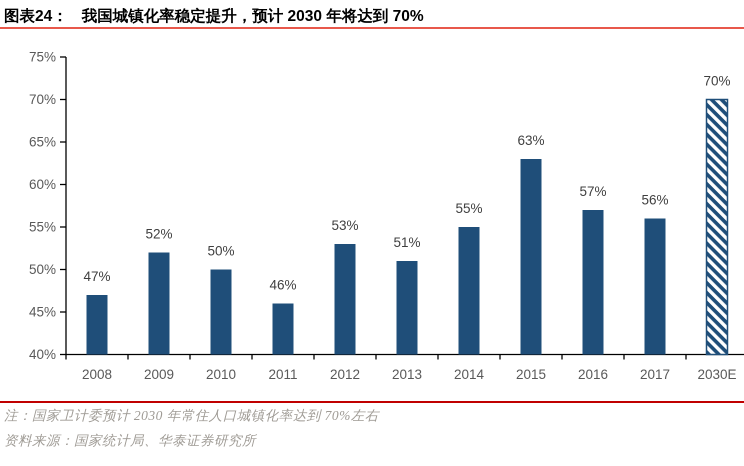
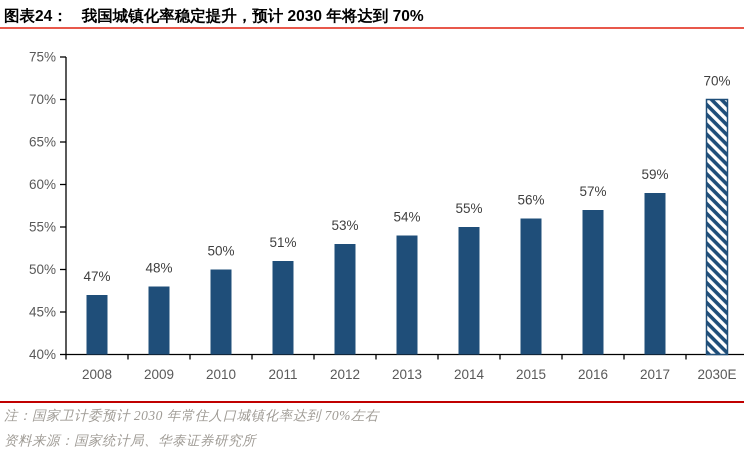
2009: 52% -> 48%
2011: 46% -> 51%
2013: 51% -> 54%
2015: 63% -> 56%
2017: 56% -> 59%
